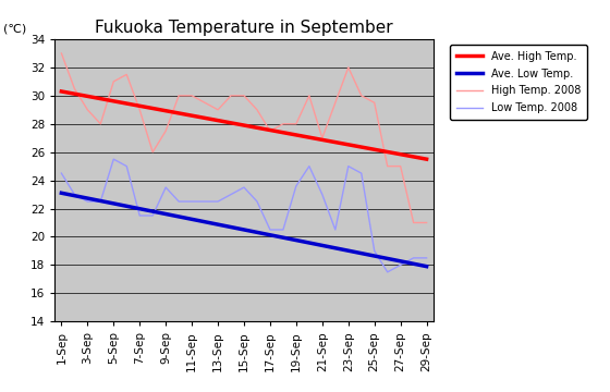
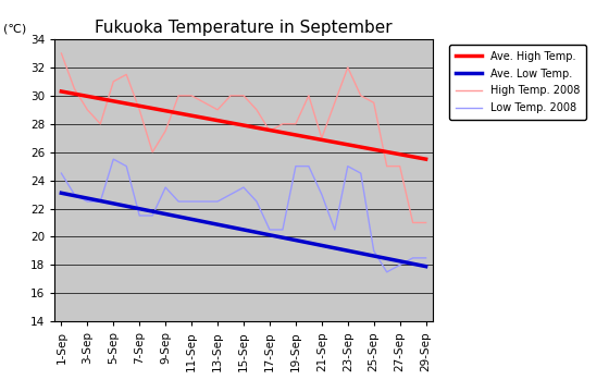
Low Temp. 2008/19-Sep: 23.6 -> 25.0
